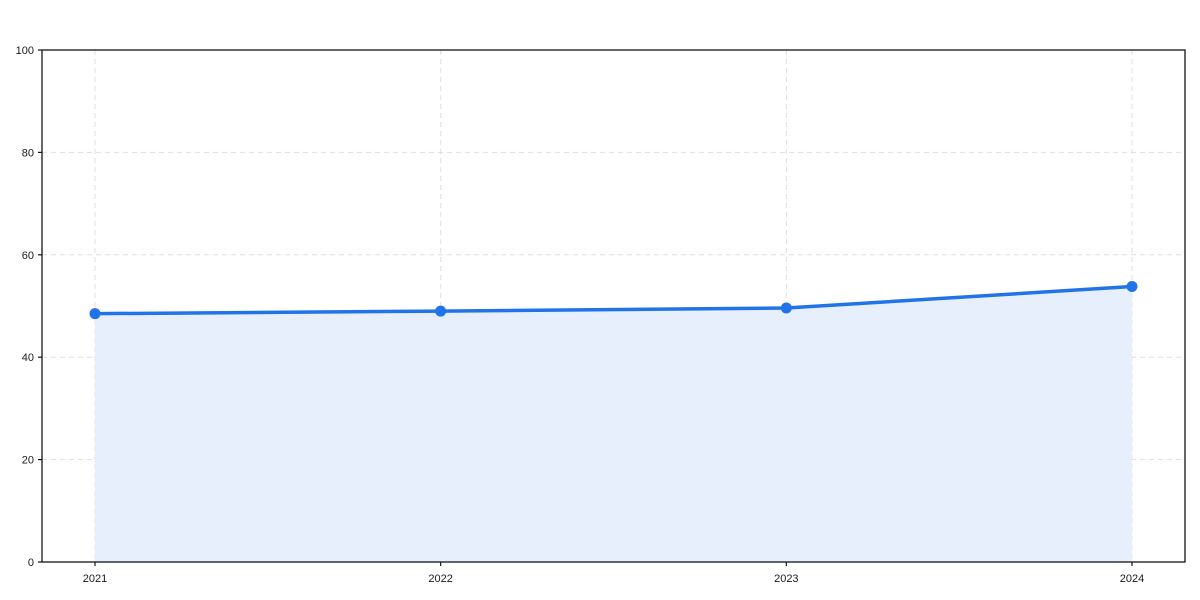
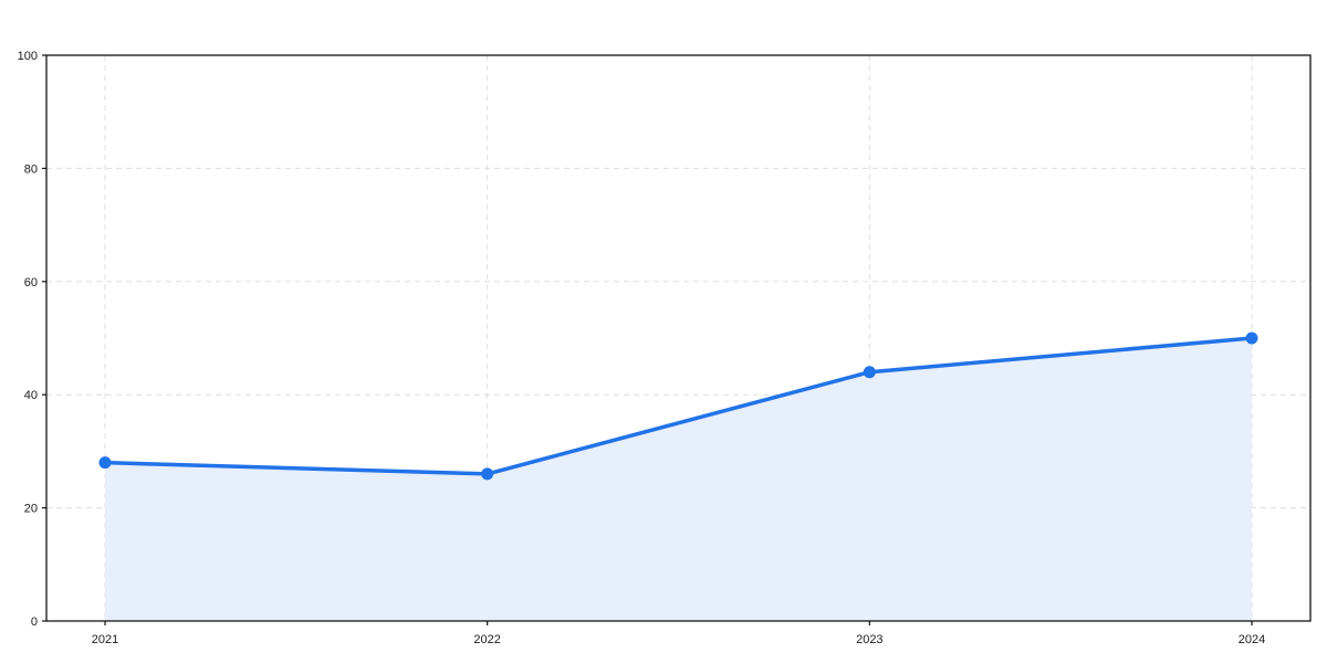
2021: 48 -> 28
2022: 49 -> 26
2023: 50 -> 44
2024: 54 -> 50
